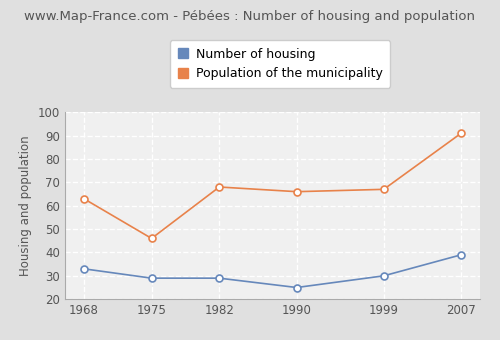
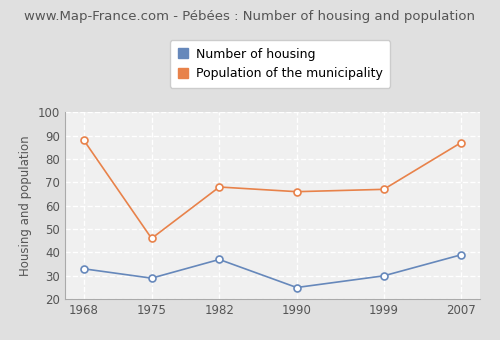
Population of the municipality/1968: 63 -> 88
Number of housing/1982: 29 -> 37
Population of the municipality/2007: 91 -> 87
